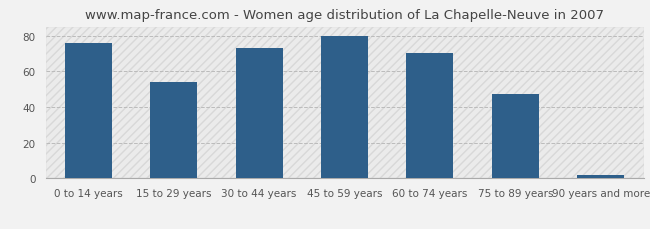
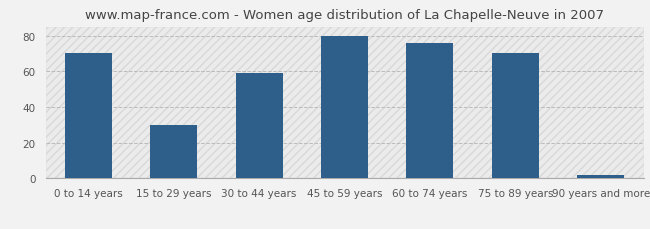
0 to 14 years: 76 -> 70
15 to 29 years: 54 -> 30
30 to 44 years: 73 -> 59
60 to 74 years: 70 -> 76
75 to 89 years: 47 -> 70
